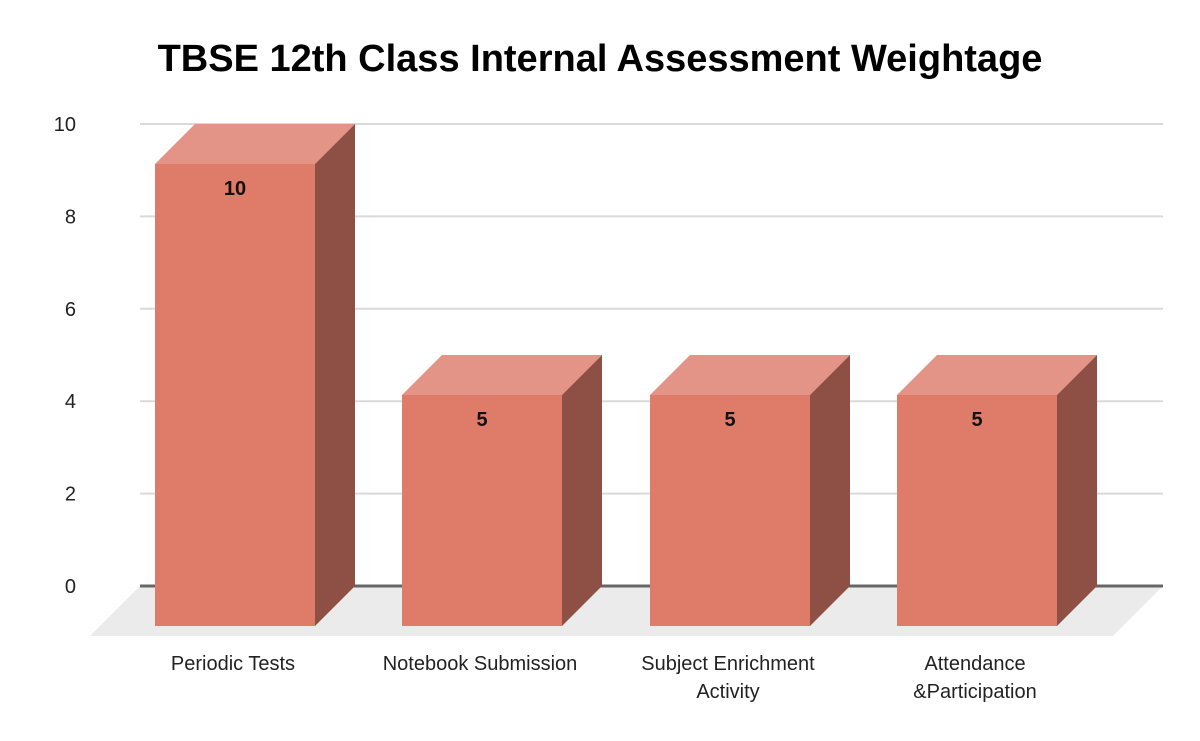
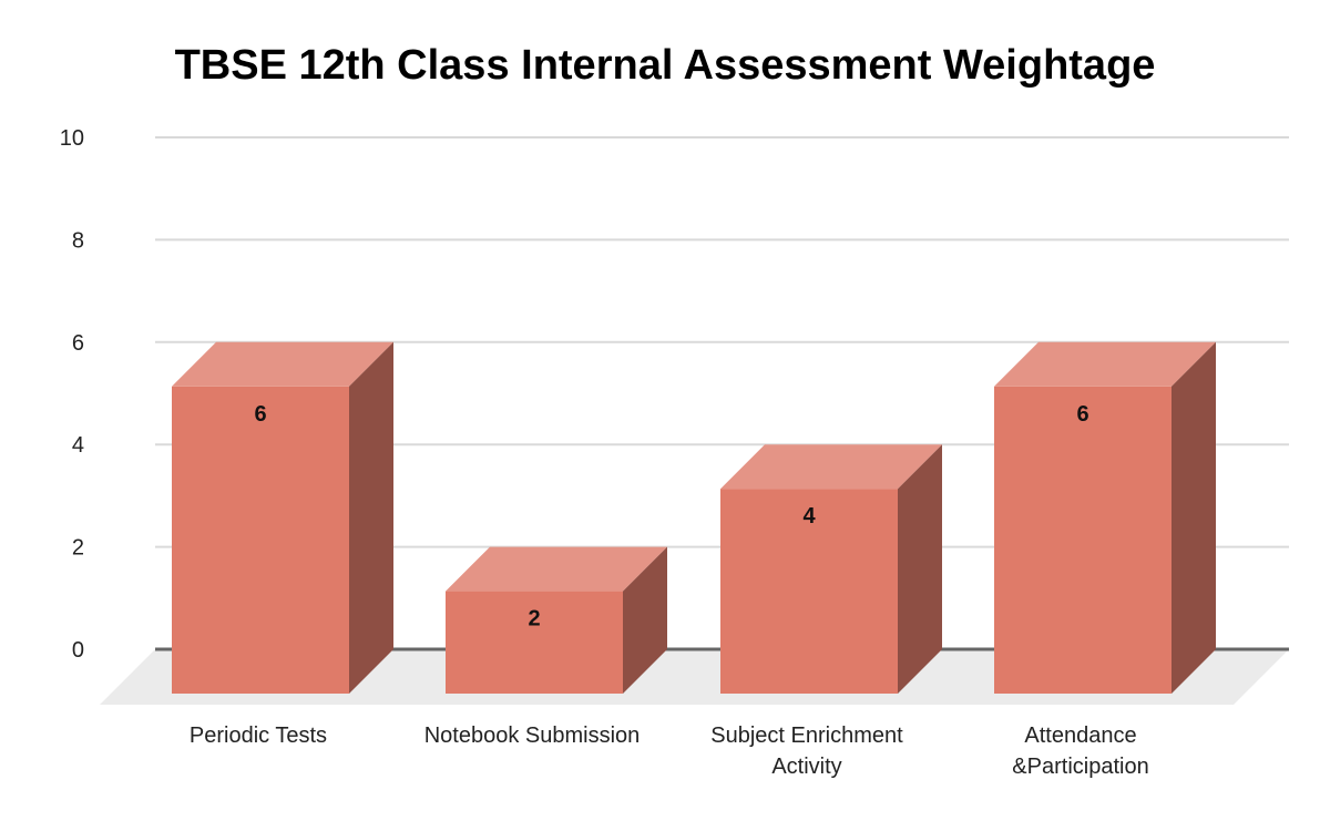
Periodic Tests: 10 -> 6
Notebook Submission: 5 -> 2
Subject Enrichment Activity: 5 -> 4
Attendance &Participation: 5 -> 6
